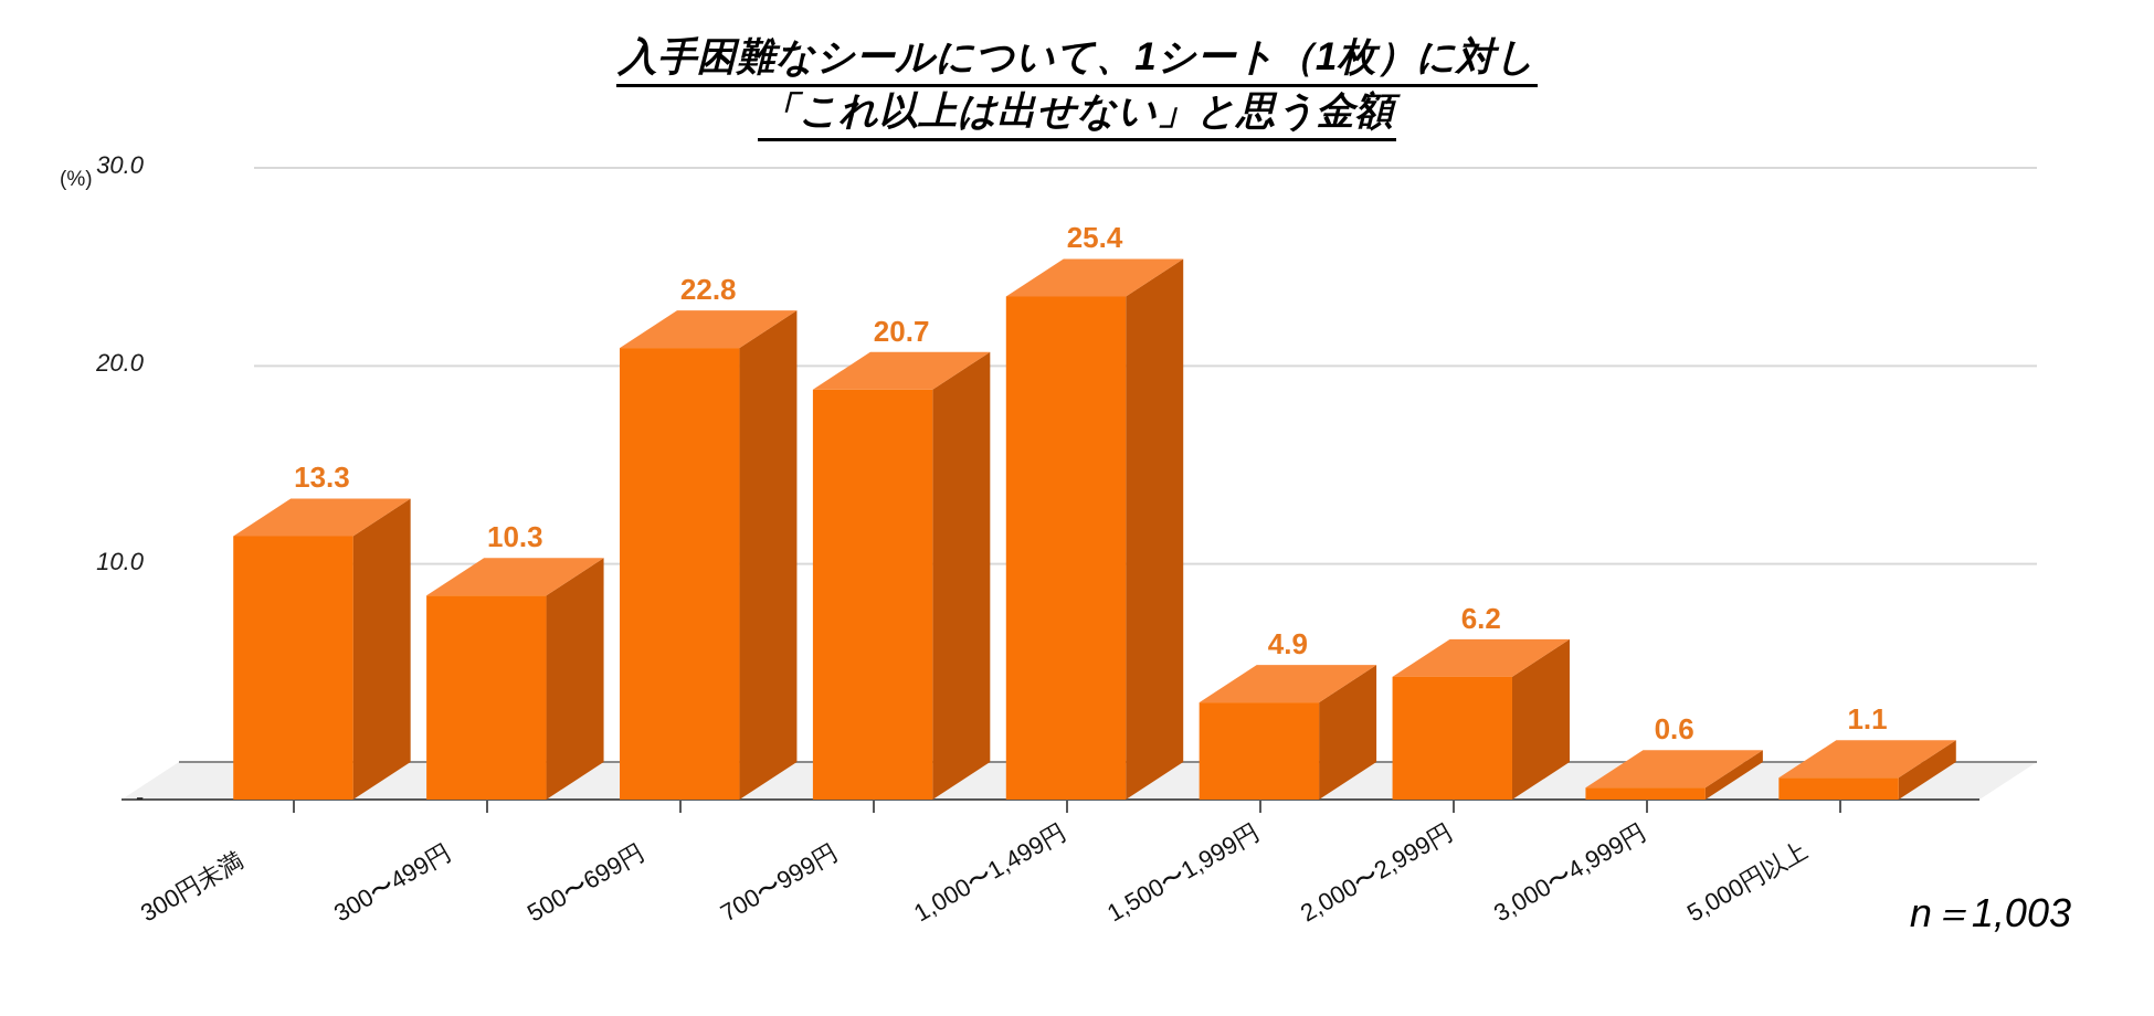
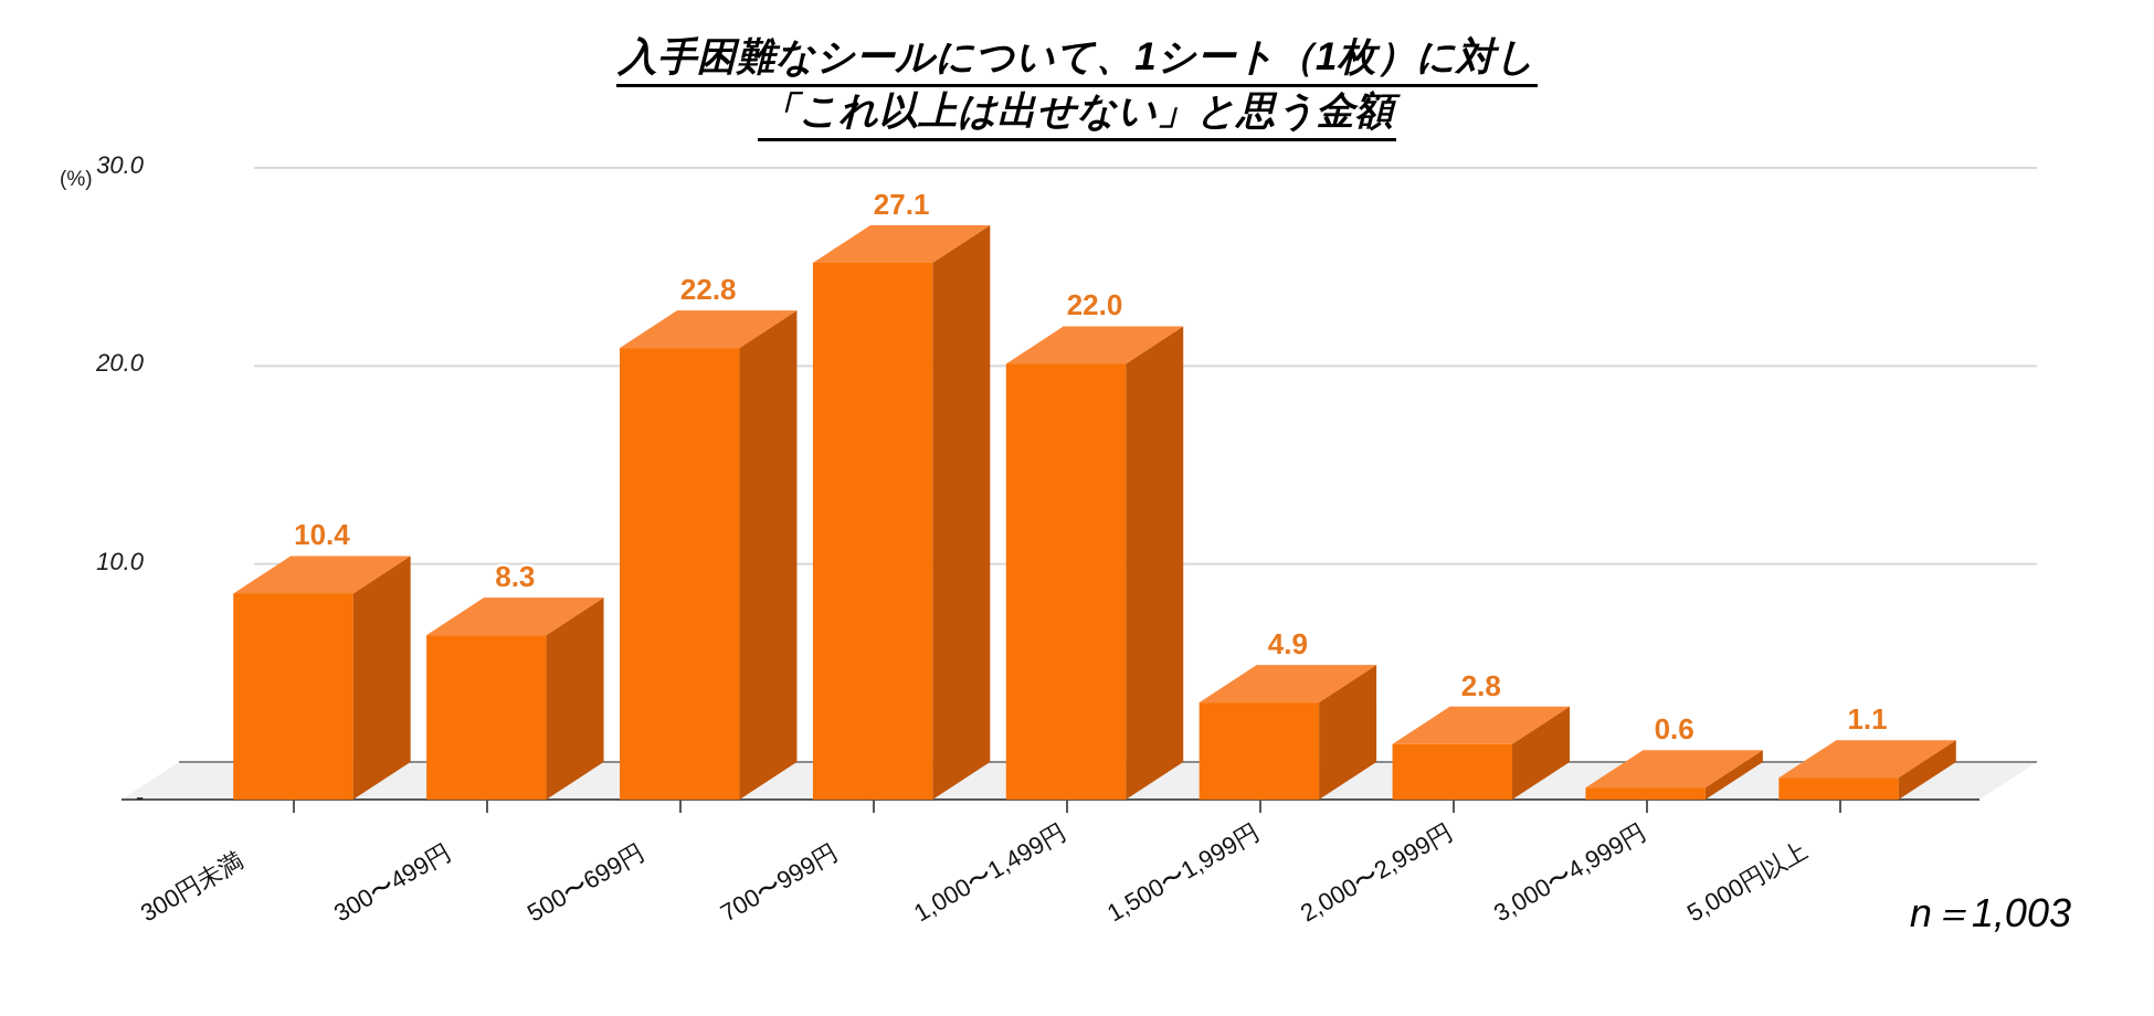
300円未満: 13.3 -> 10.4
300〜499円: 10.3 -> 8.3
700〜999円: 20.7 -> 27.1
1,000〜1,499円: 25.4 -> 22.0
2,000〜2,999円: 6.2 -> 2.8
